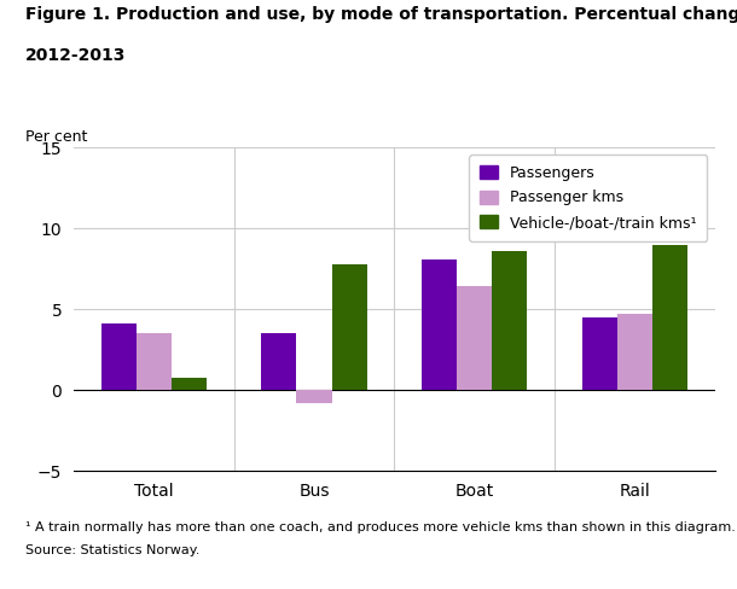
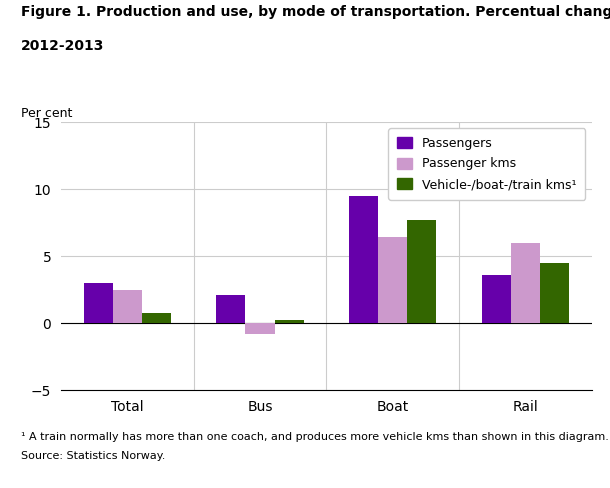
Passengers/Total: 4.1 -> 3.0
Passenger kms/Total: 3.5 -> 2.5
Passengers/Bus: 3.5 -> 2.1
Vehicle-/boat-/train kms¹/Bus: 7.8 -> 0.2
Passengers/Boat: 8.1 -> 9.5
Vehicle-/boat-/train kms¹/Boat: 8.6 -> 7.7
Passengers/Rail: 4.5 -> 3.6
Passenger kms/Rail: 4.7 -> 6.0
Vehicle-/boat-/train kms¹/Rail: 9.0 -> 4.5
